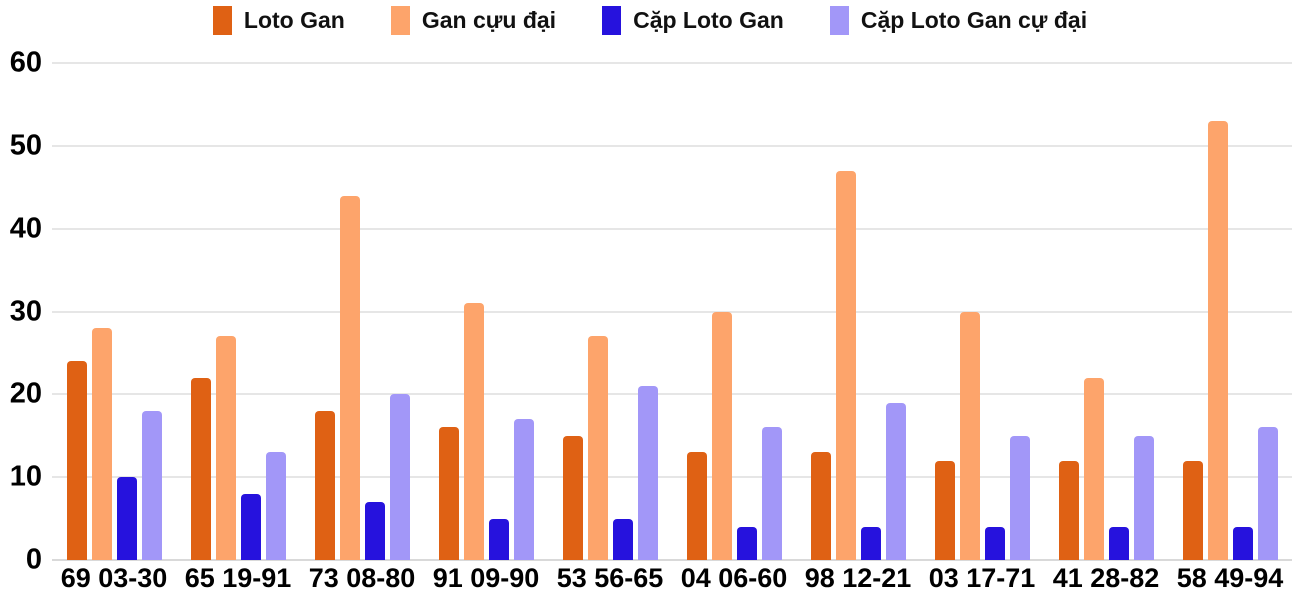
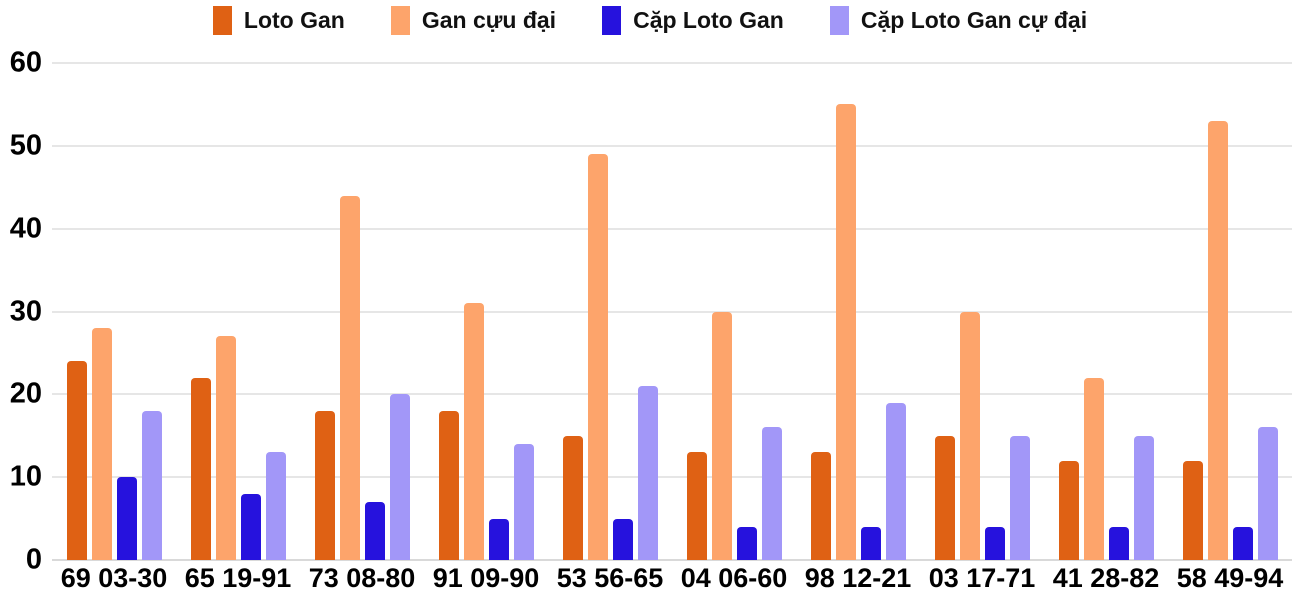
Loto Gan/91 09-90: 16 -> 18
Cặp Loto Gan cự đại/91 09-90: 17 -> 14
Gan cựu đại/53 56-65: 27 -> 49
Gan cựu đại/98 12-21: 47 -> 55
Loto Gan/03 17-71: 12 -> 15
